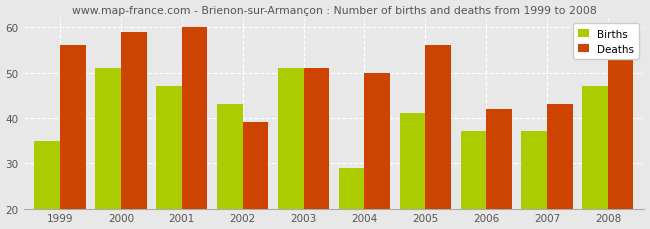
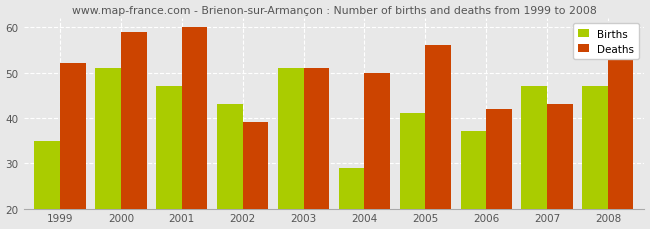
Deaths/1999: 56 -> 52
Births/2007: 37 -> 47
